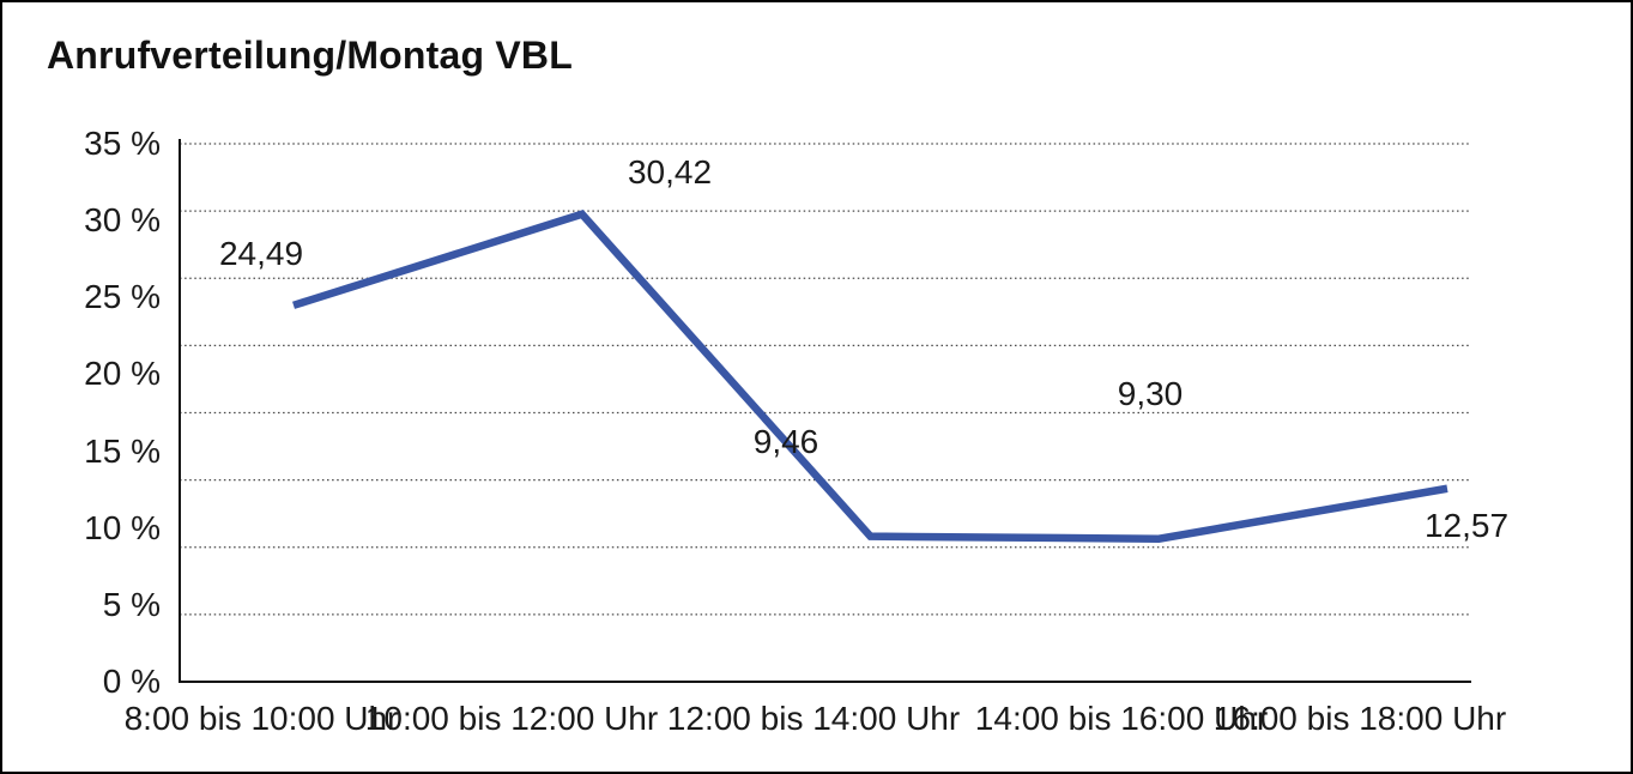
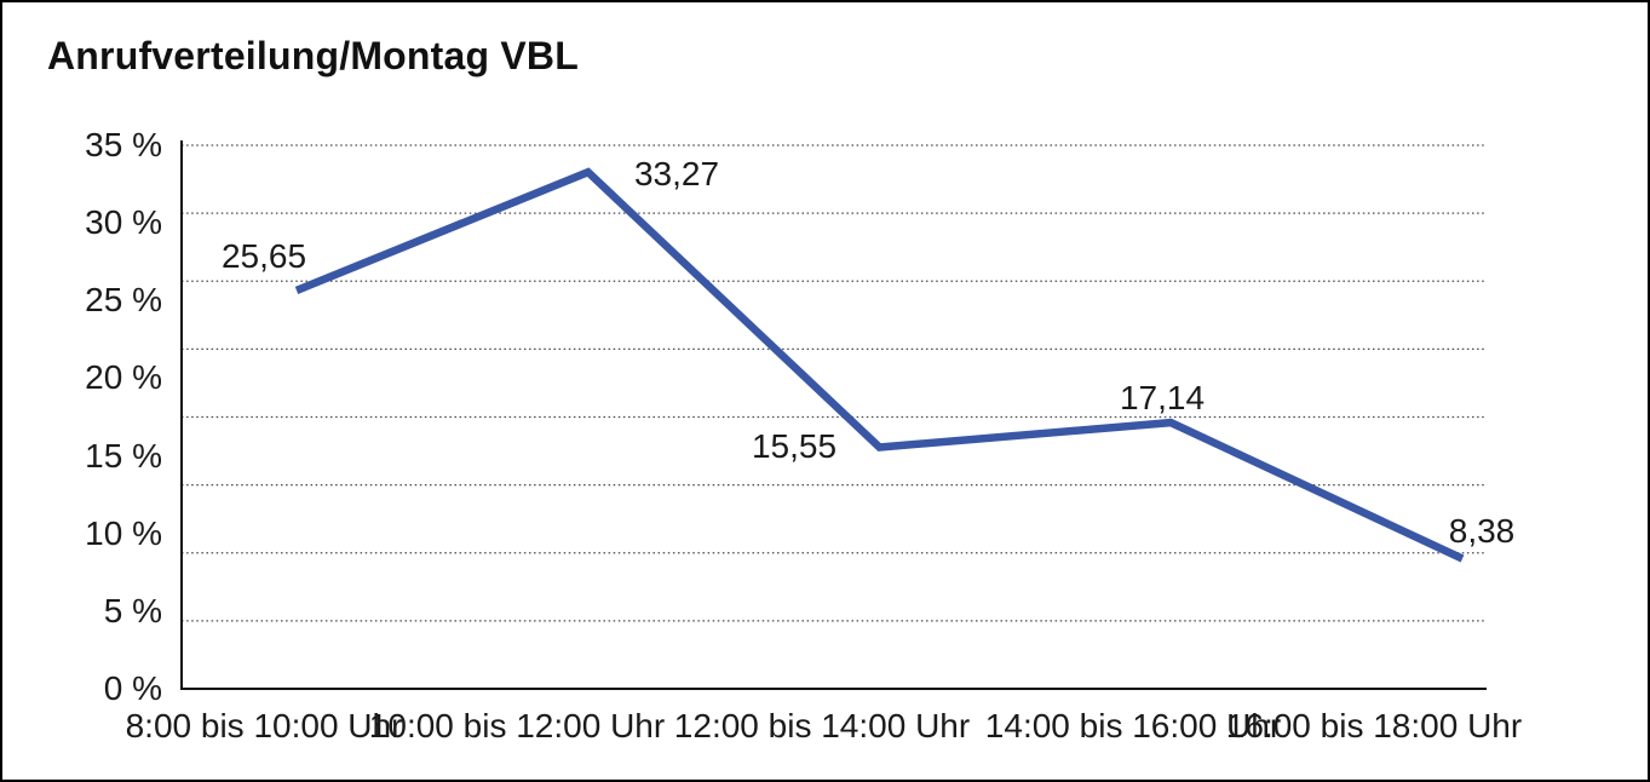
8:00 bis 10:00 Uhr: 24,49 -> 25,65
10:00 bis 12:00 Uhr: 30,42 -> 33,27
12:00 bis 14:00 Uhr: 9,46 -> 15,55
14:00 bis 16:00 Uhr: 9,30 -> 17,14
16:00 bis 18:00 Uhr: 12,57 -> 8,38
